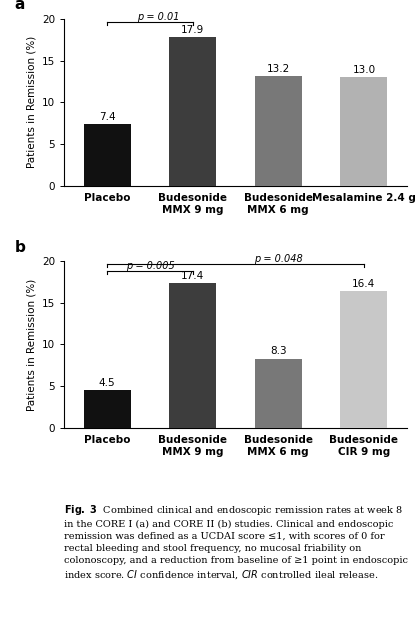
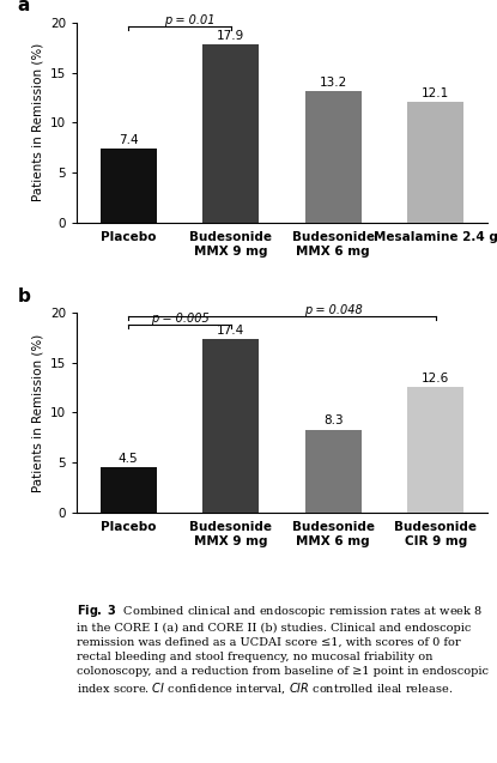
Mesalamine 2.4 g: 13.0 -> 12.1
Budesonide CIR 9 mg: 16.4 -> 12.6
